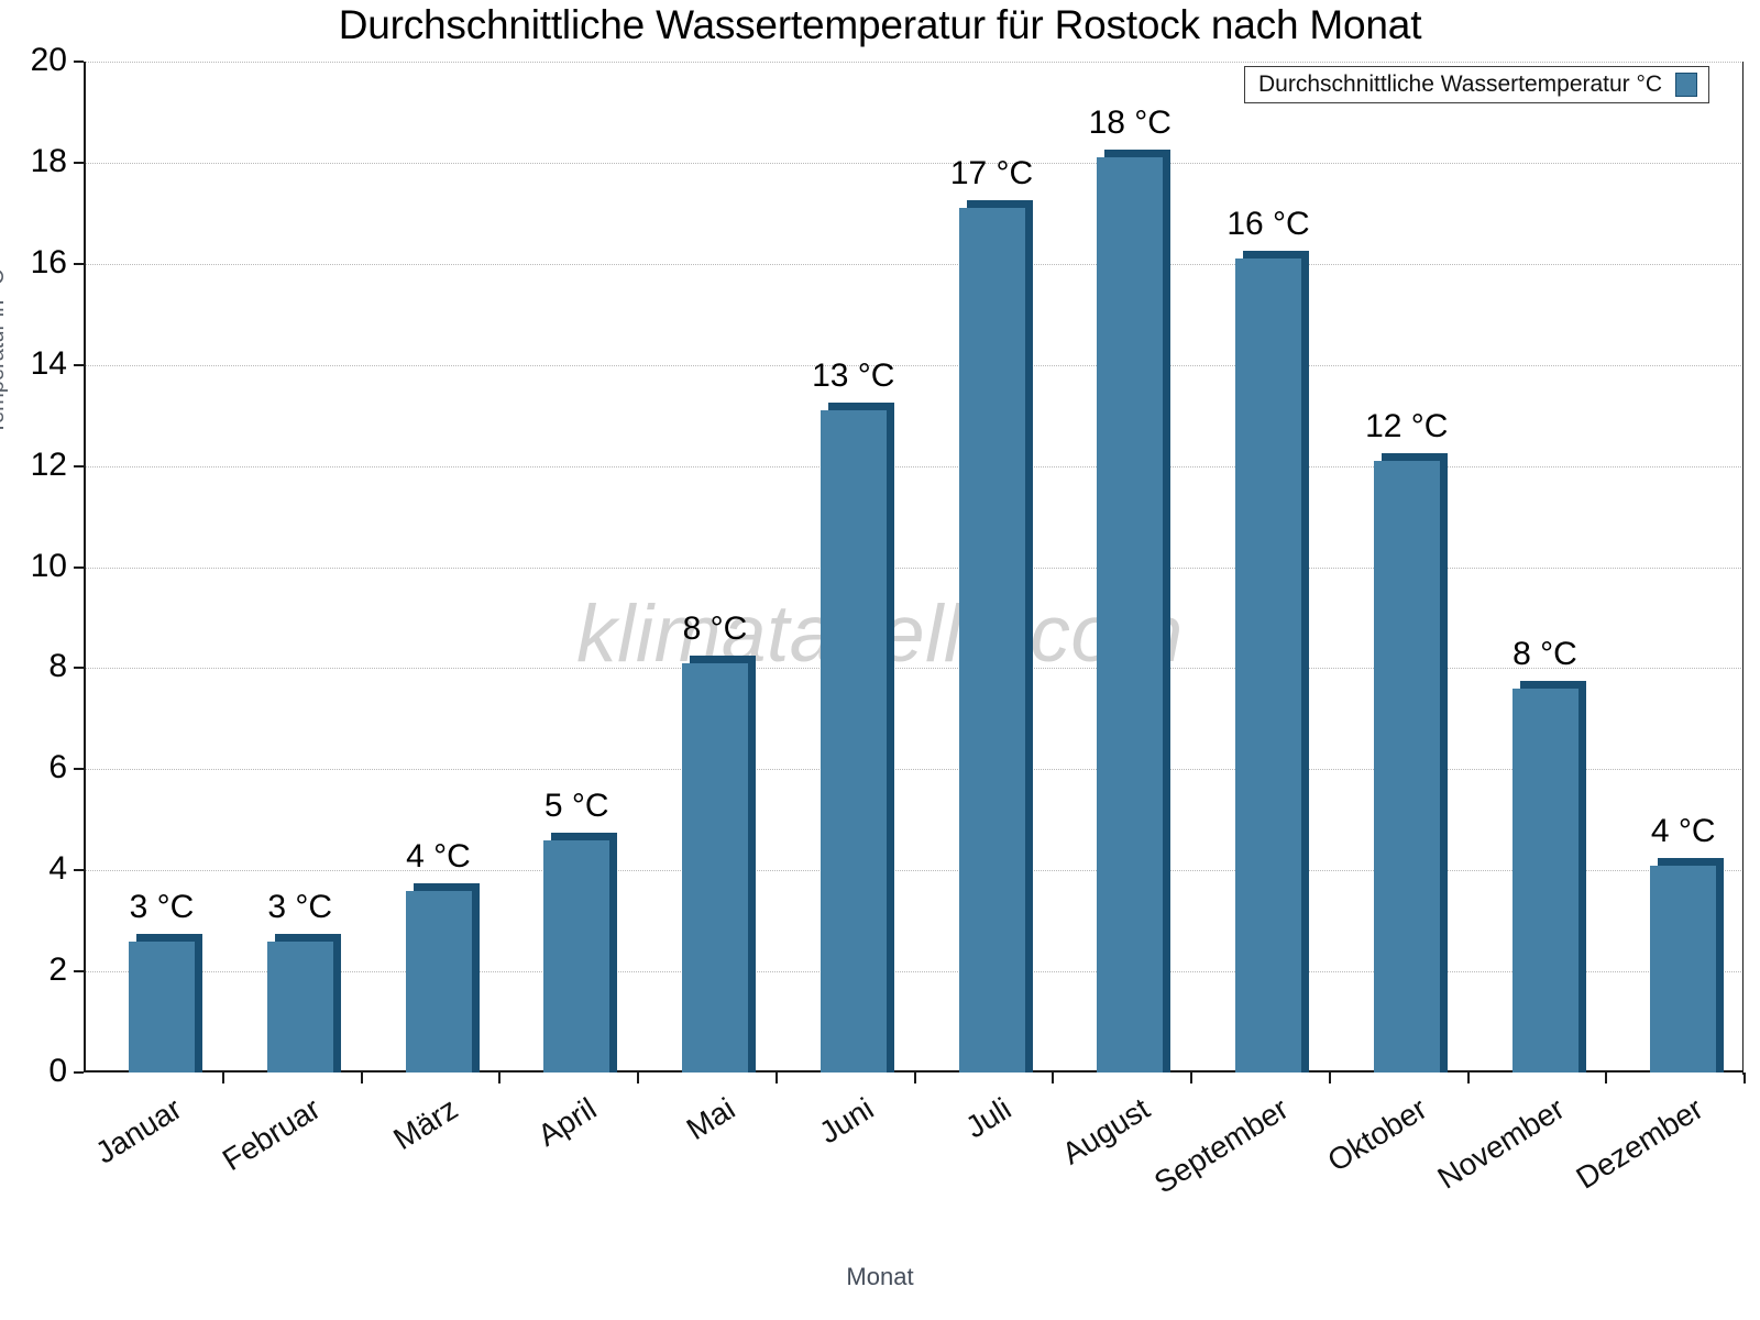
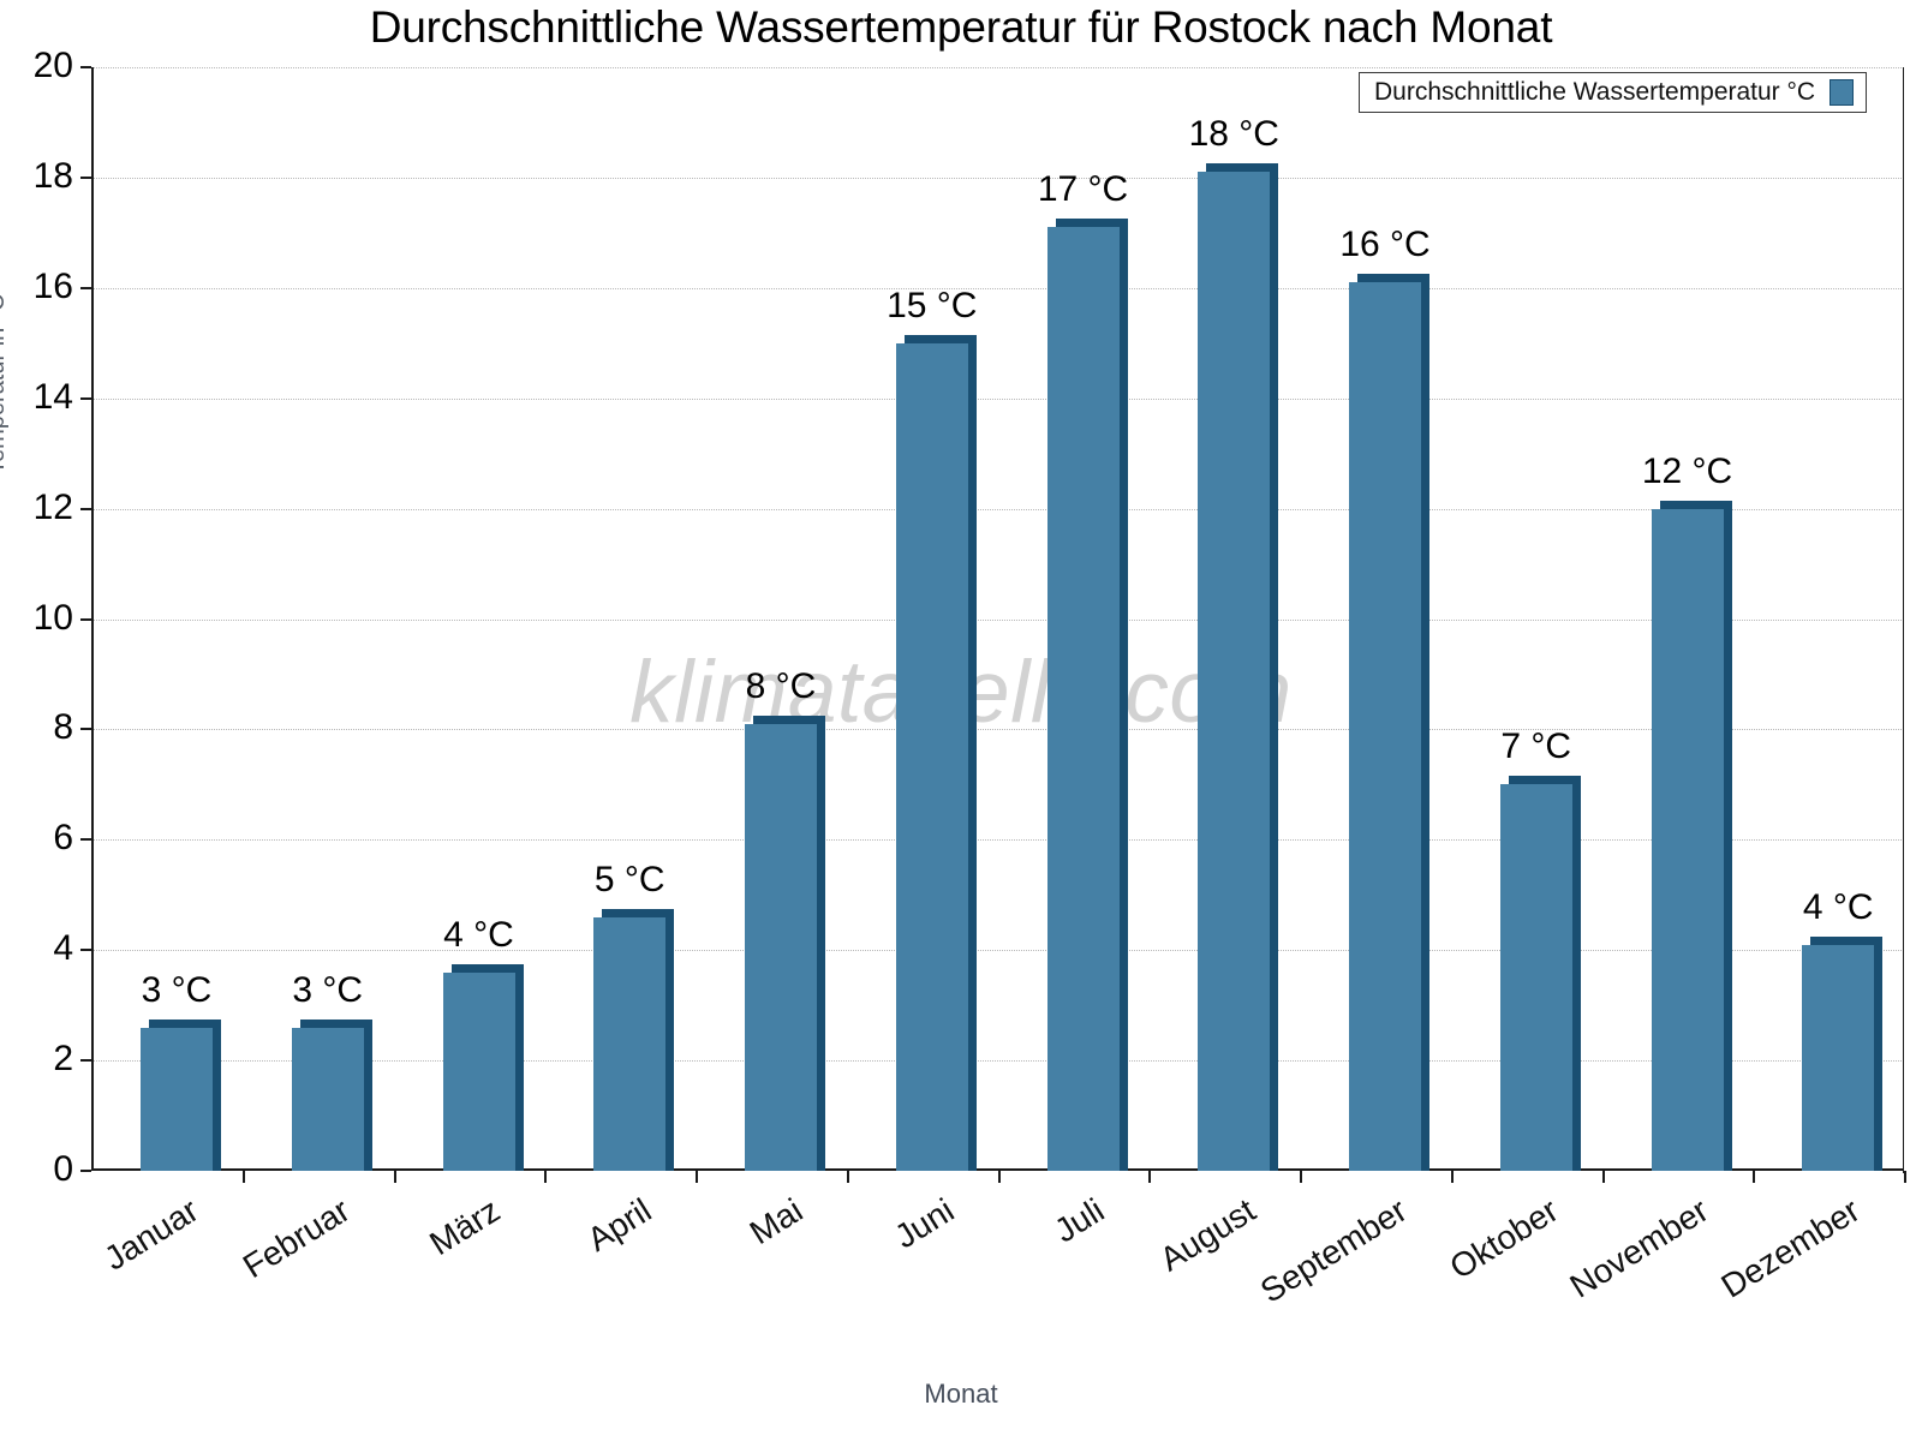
Juni: 13 -> 15
Oktober: 12 -> 7
November: 8 -> 12
